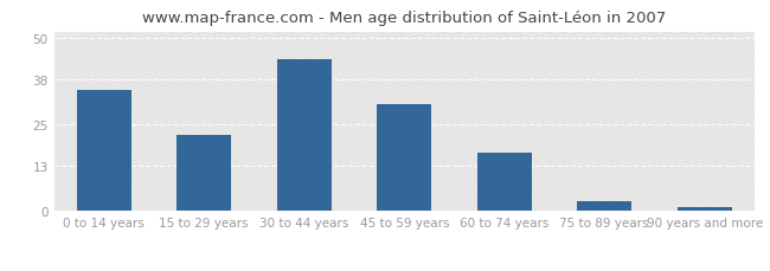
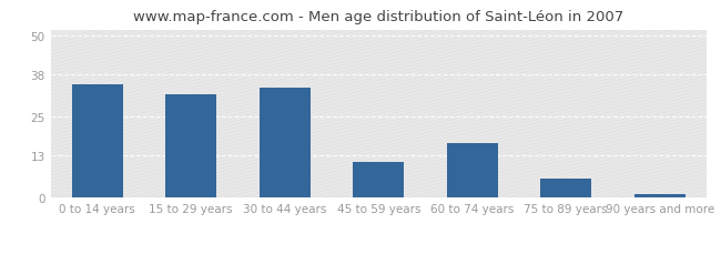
15 to 29 years: 22 -> 32
30 to 44 years: 44 -> 34
45 to 59 years: 31 -> 11
75 to 89 years: 3 -> 6
